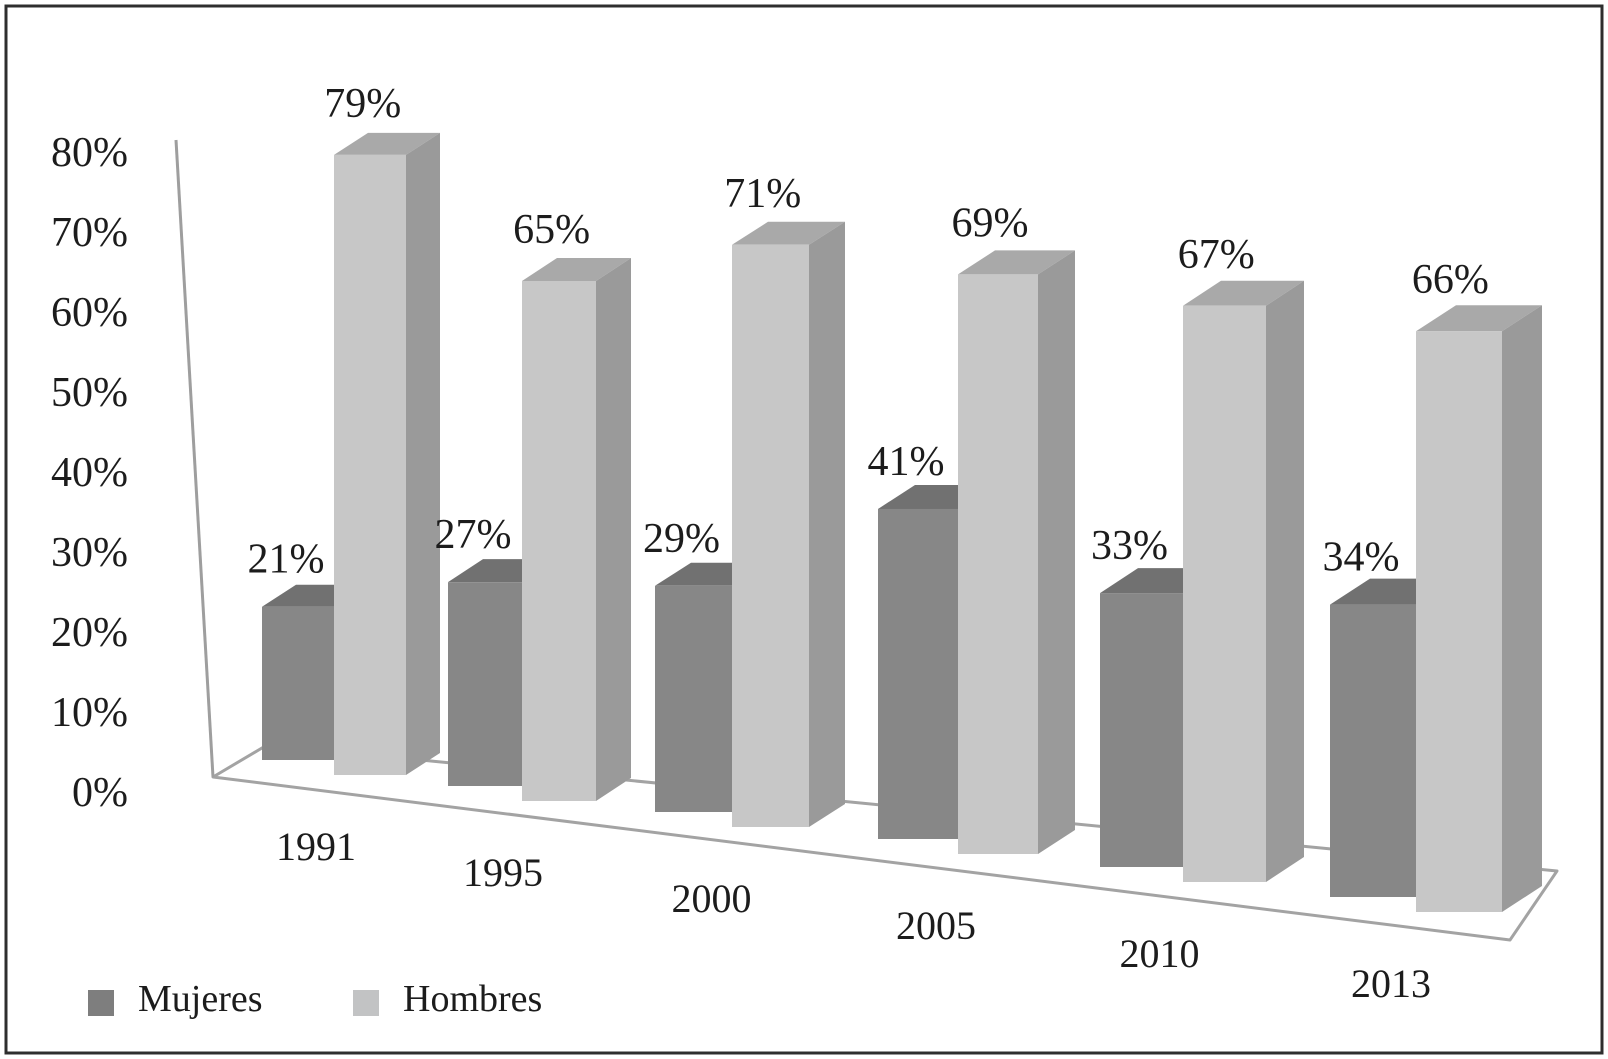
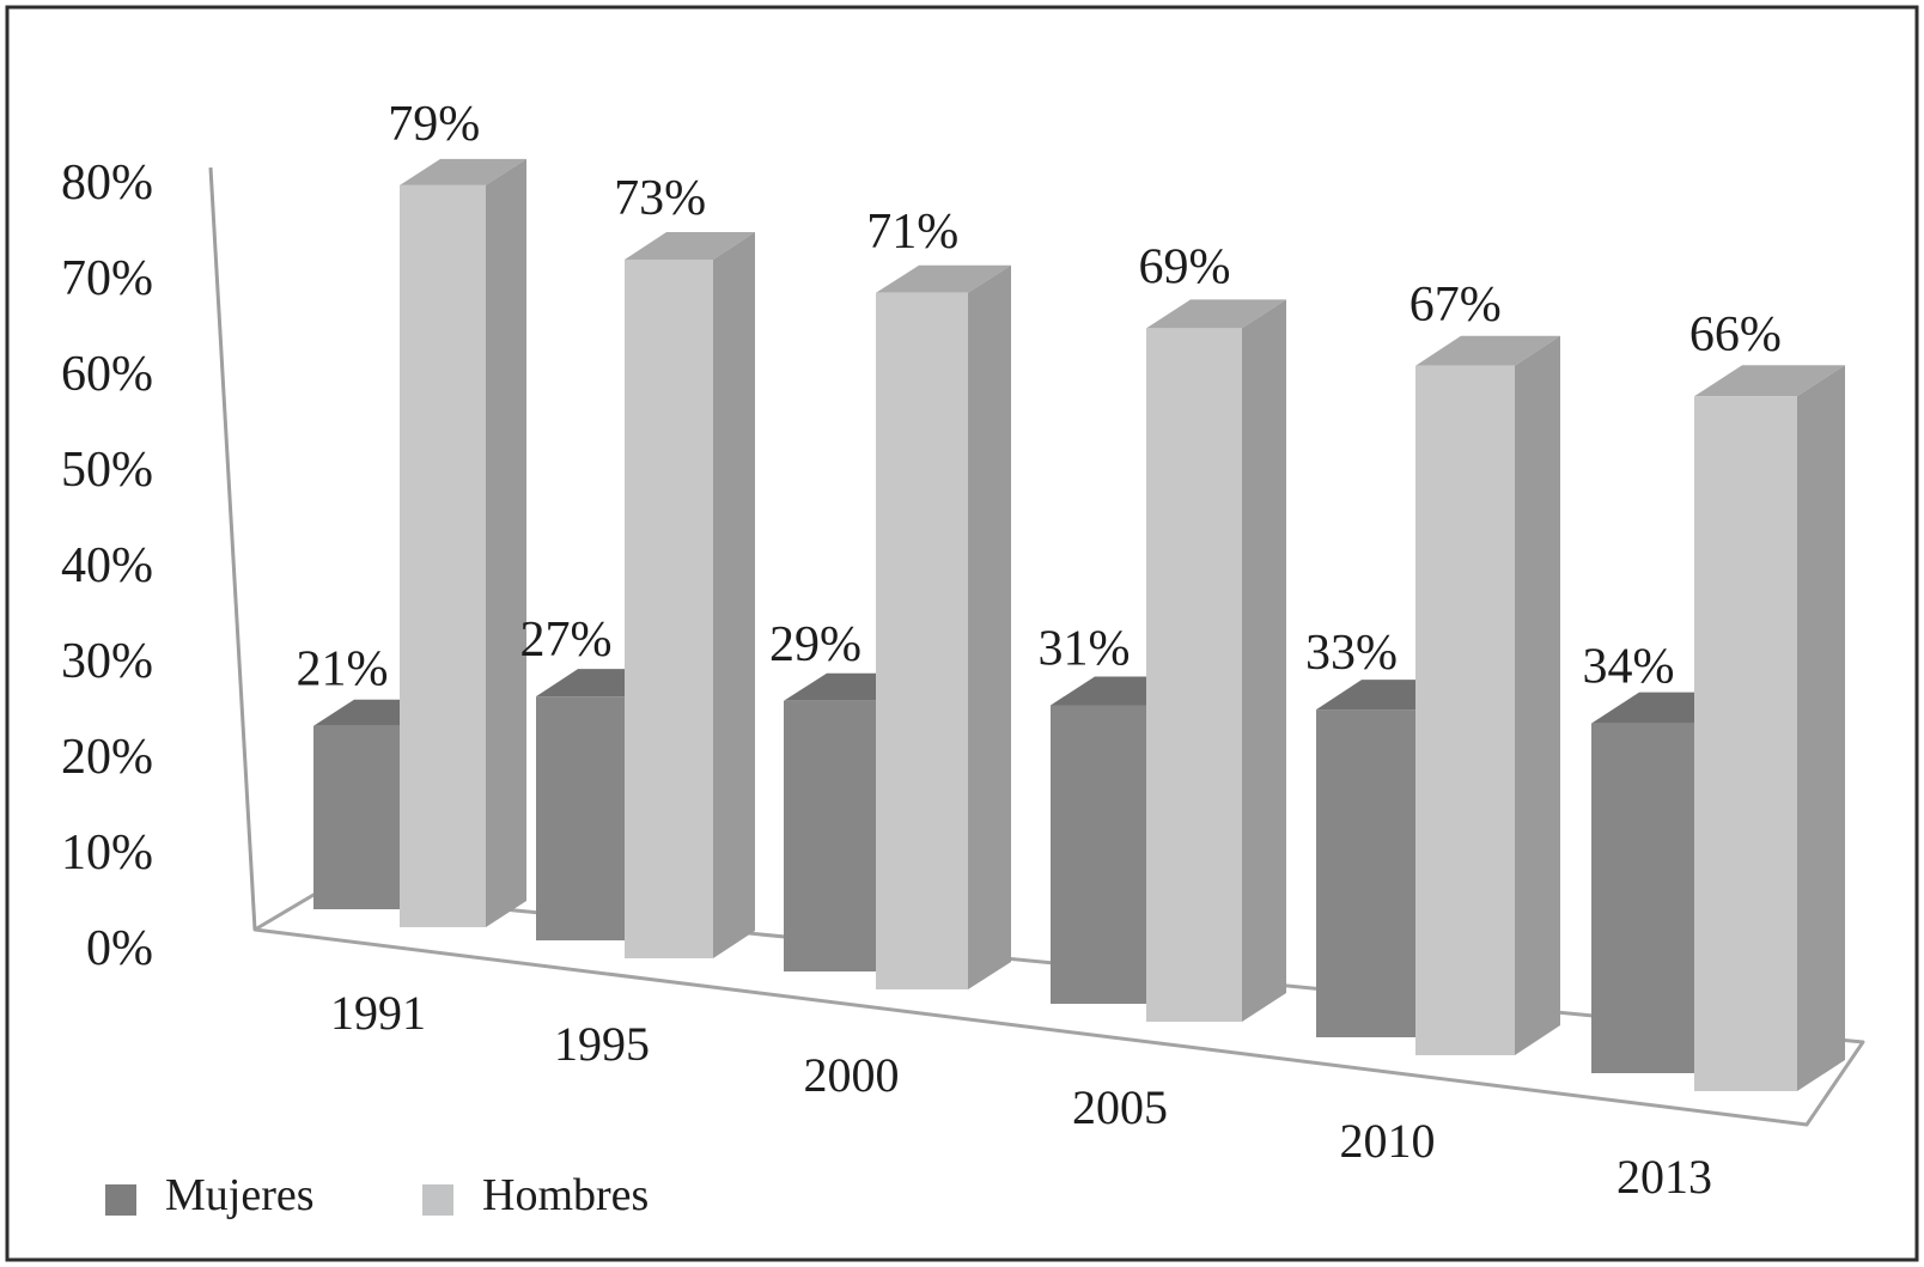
Hombres/1995: 65% -> 73%
Mujeres/2005: 41% -> 31%
